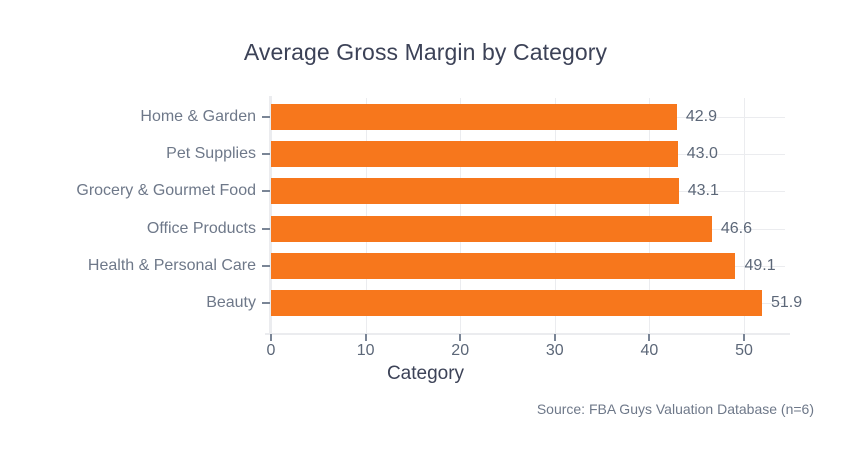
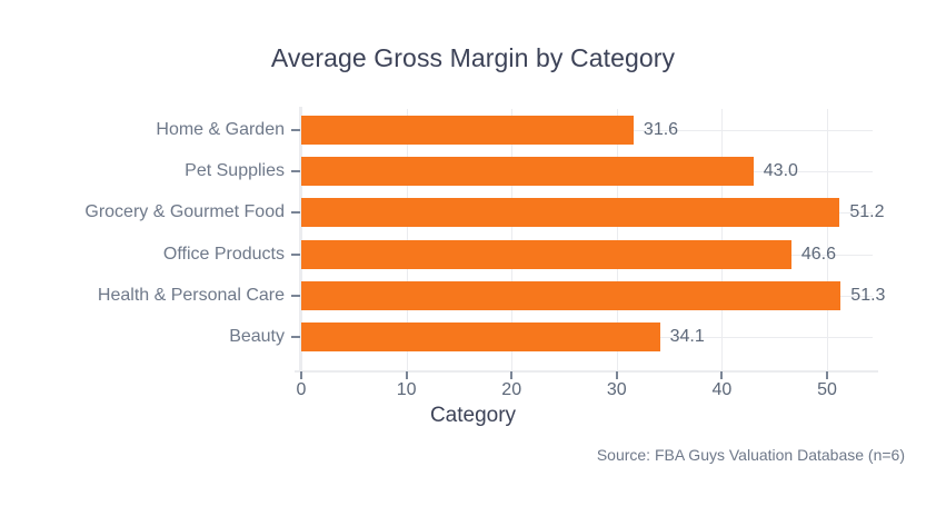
Home & Garden: 42.9 -> 31.6
Grocery & Gourmet Food: 43.1 -> 51.2
Health & Personal Care: 49.1 -> 51.3
Beauty: 51.9 -> 34.1
